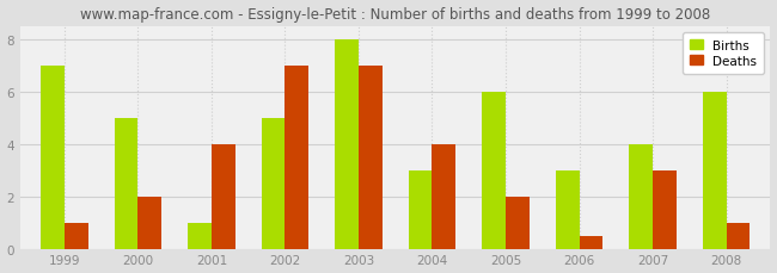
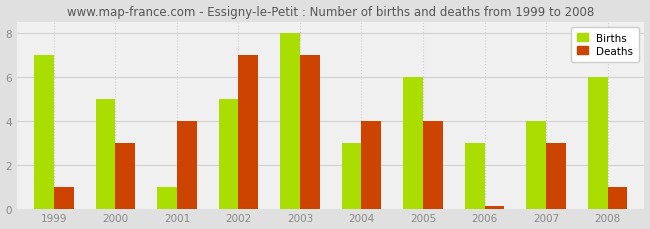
Deaths/2000: 2.0 -> 3.0
Deaths/2005: 2.0 -> 4.0
Deaths/2006: 0.5 -> 0.1
